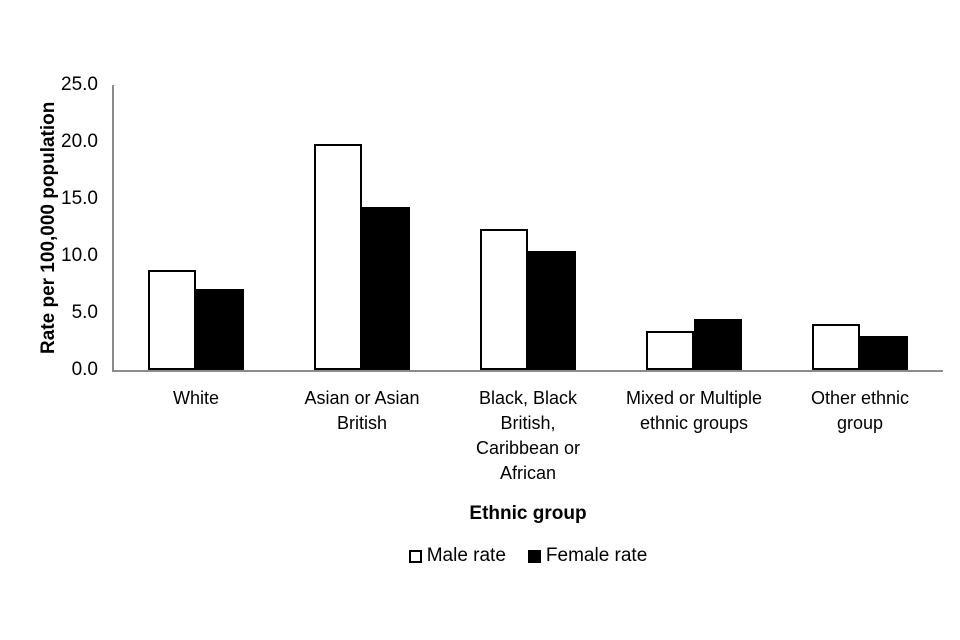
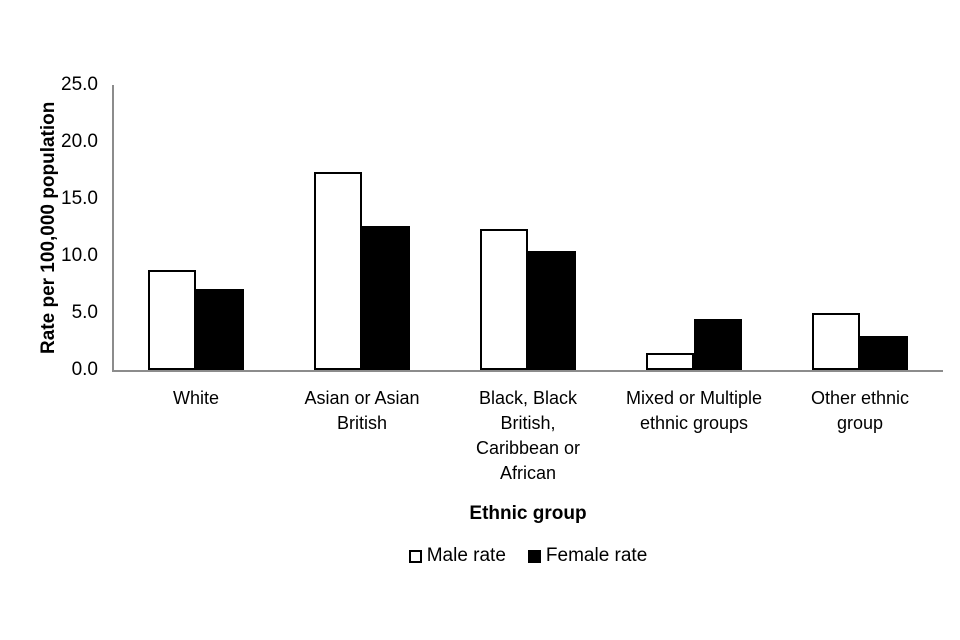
Male rate/Asian or Asian British: 19.8 -> 17.4
Female rate/Asian or Asian British: 14.3 -> 12.6
Male rate/Mixed or Multiple ethnic groups: 3.4 -> 1.5
Male rate/Other ethnic group: 4.0 -> 5.0
